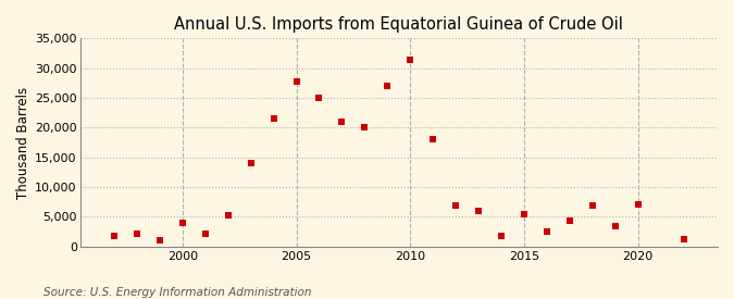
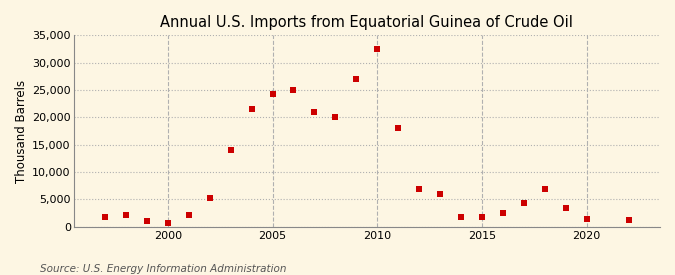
2000: 4,000 -> 700
2005: 27,800 -> 24,200
2010: 31,400 -> 32,500
2015: 5,400 -> 1,800
2020: 7,000 -> 1,300
